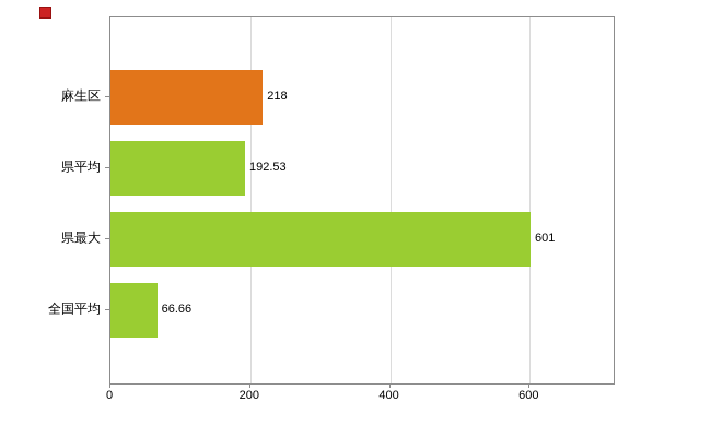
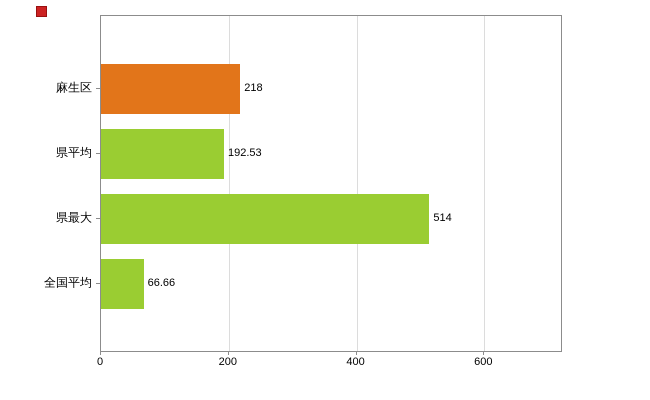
県最大: 601 -> 514
